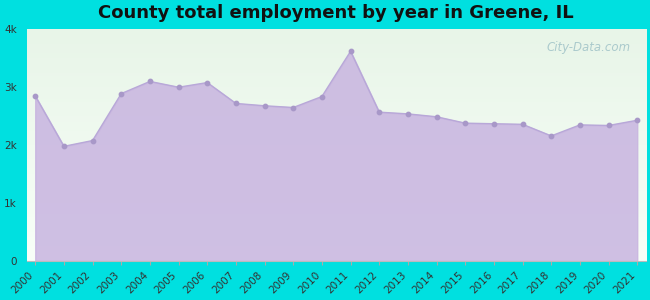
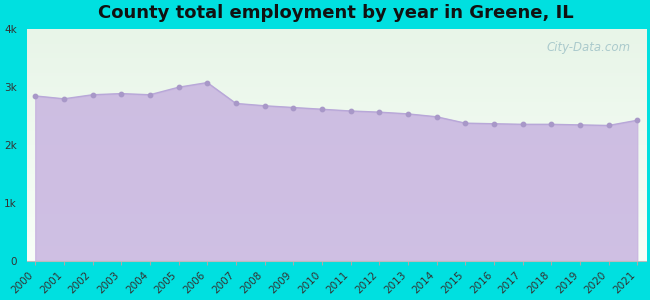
2001: 1.98k -> 2.80k
2002: 2.08k -> 2.87k
2004: 3.10k -> 2.87k
2010: 2.84k -> 2.62k
2011: 3.62k -> 2.59k
2018: 2.16k -> 2.36k
